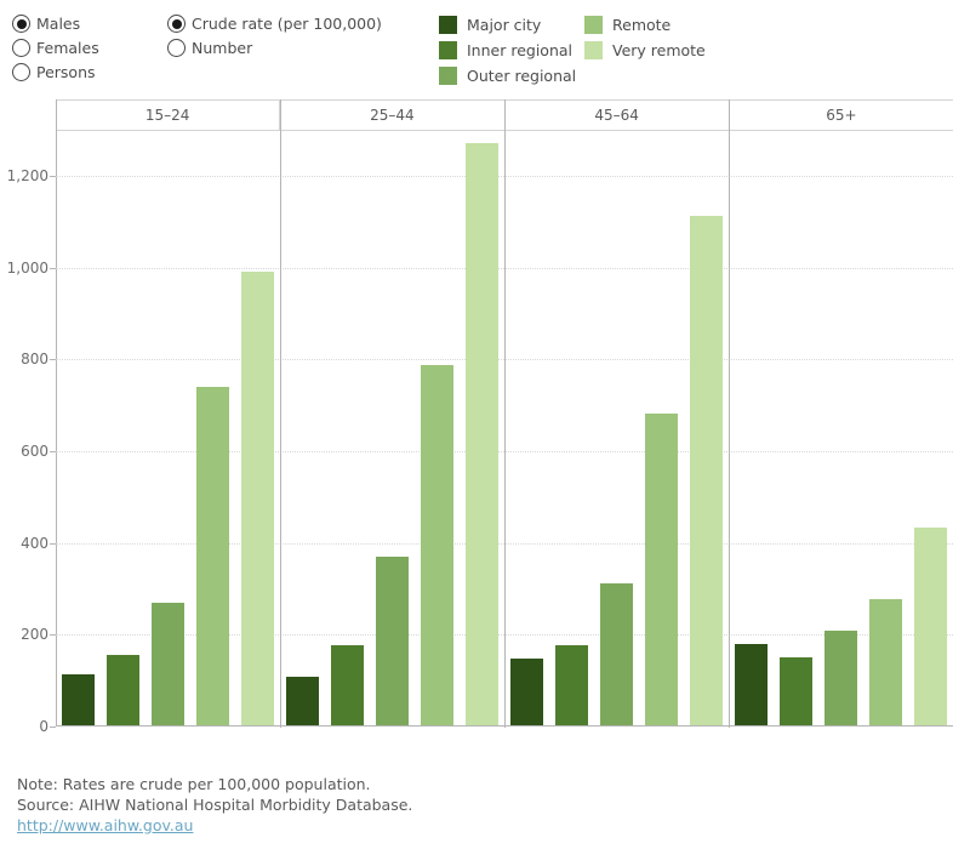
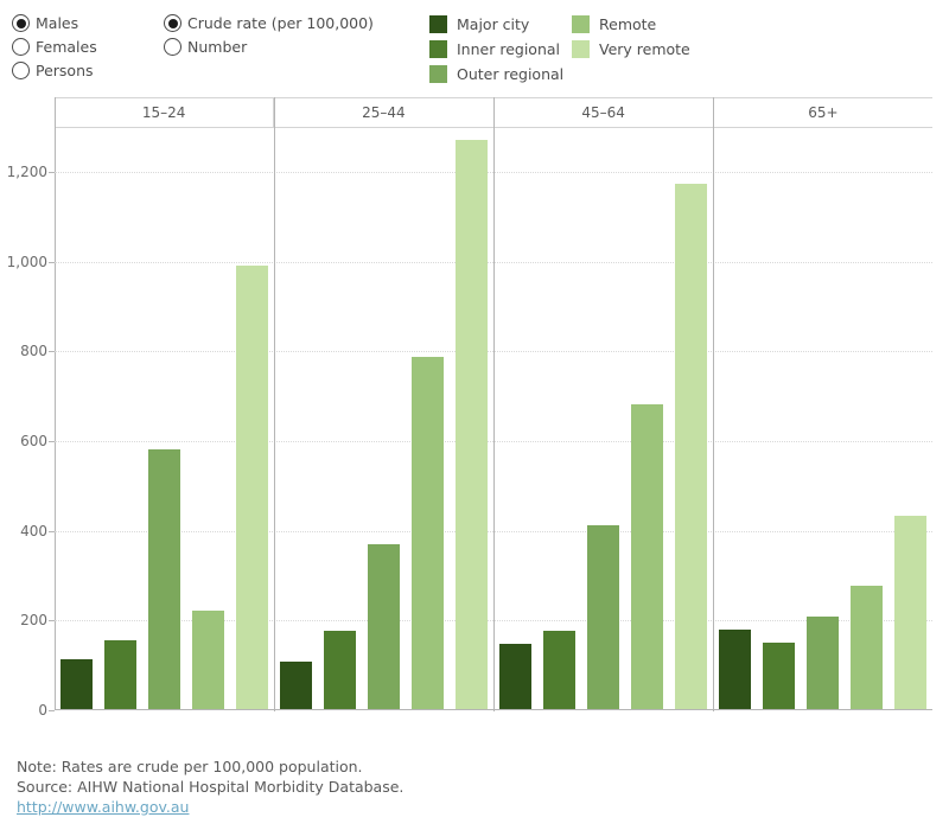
Outer regional/15–24: 270 -> 580
Remote/15–24: 740 -> 220
Outer regional/45–64: 310 -> 410
Very remote/45–64: 1110 -> 1170
